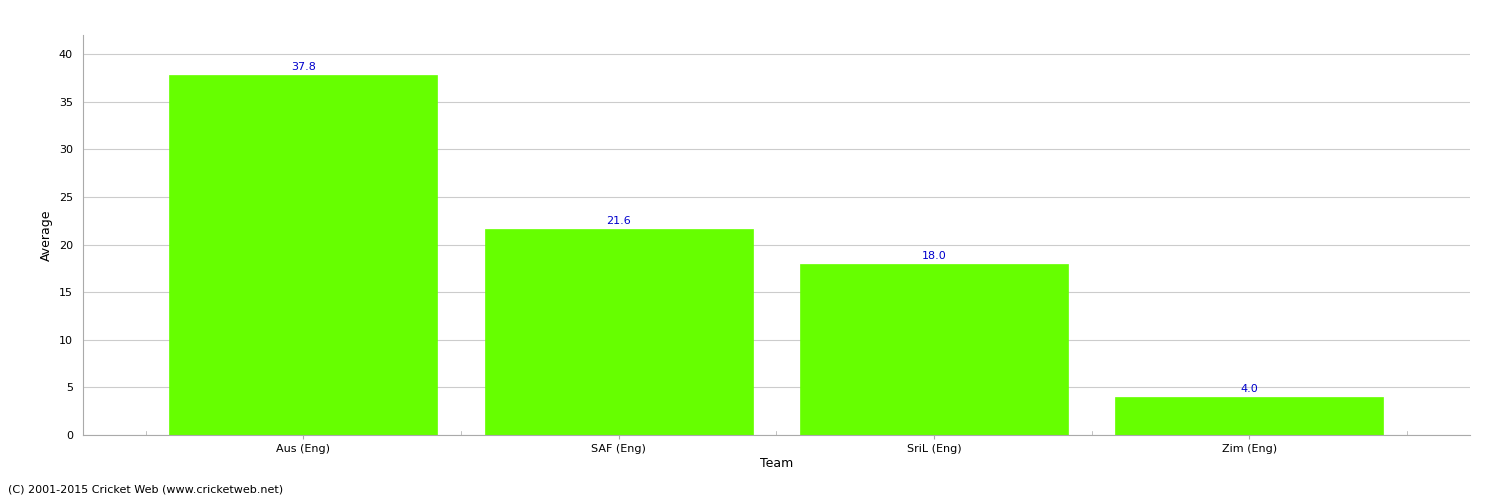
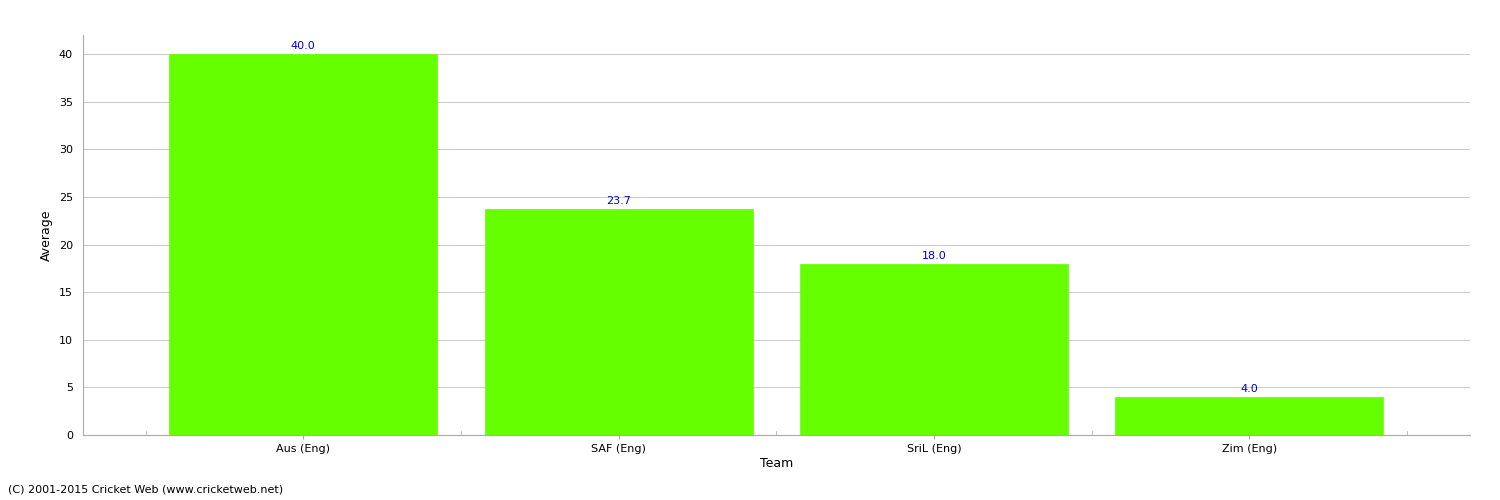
Aus (Eng): 37.8 -> 40.0
SAF (Eng): 21.6 -> 23.7
